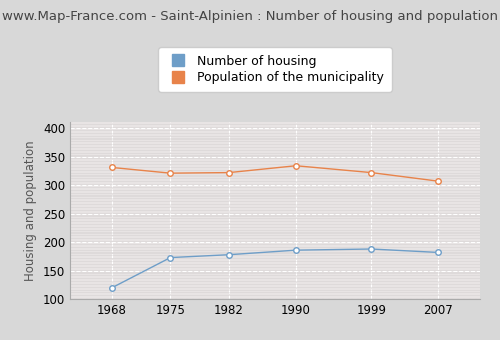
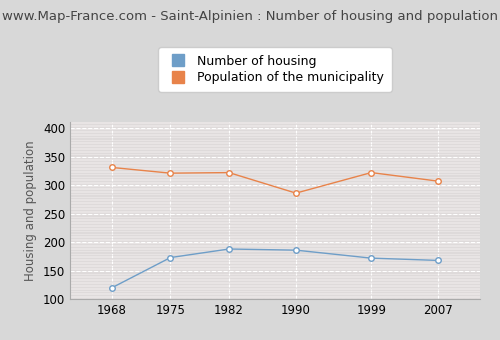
Number of housing/1982: 178 -> 188
Population of the municipality/1990: 334 -> 286
Number of housing/1999: 188 -> 172
Number of housing/2007: 182 -> 168
